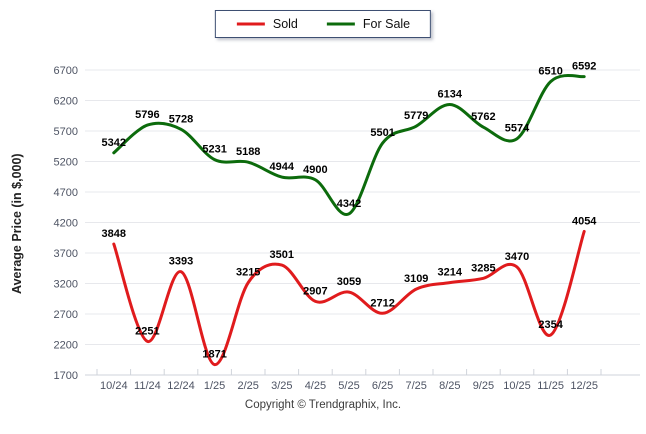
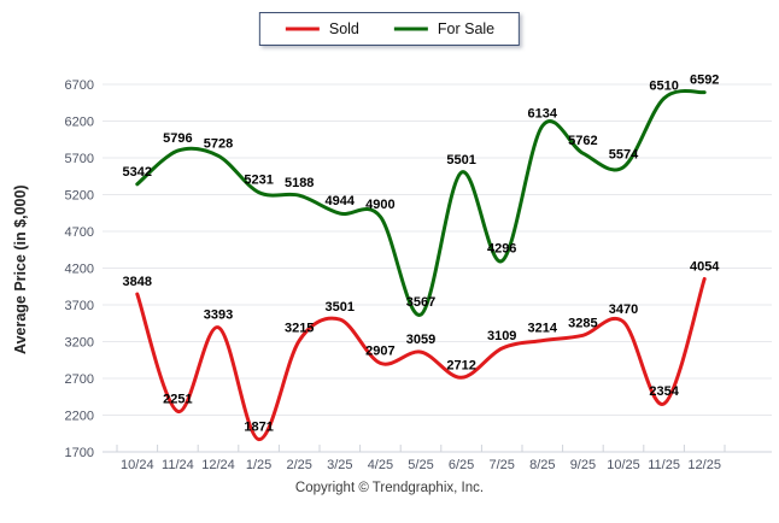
For Sale/5/25: 4342 -> 3567
For Sale/7/25: 5779 -> 4296
